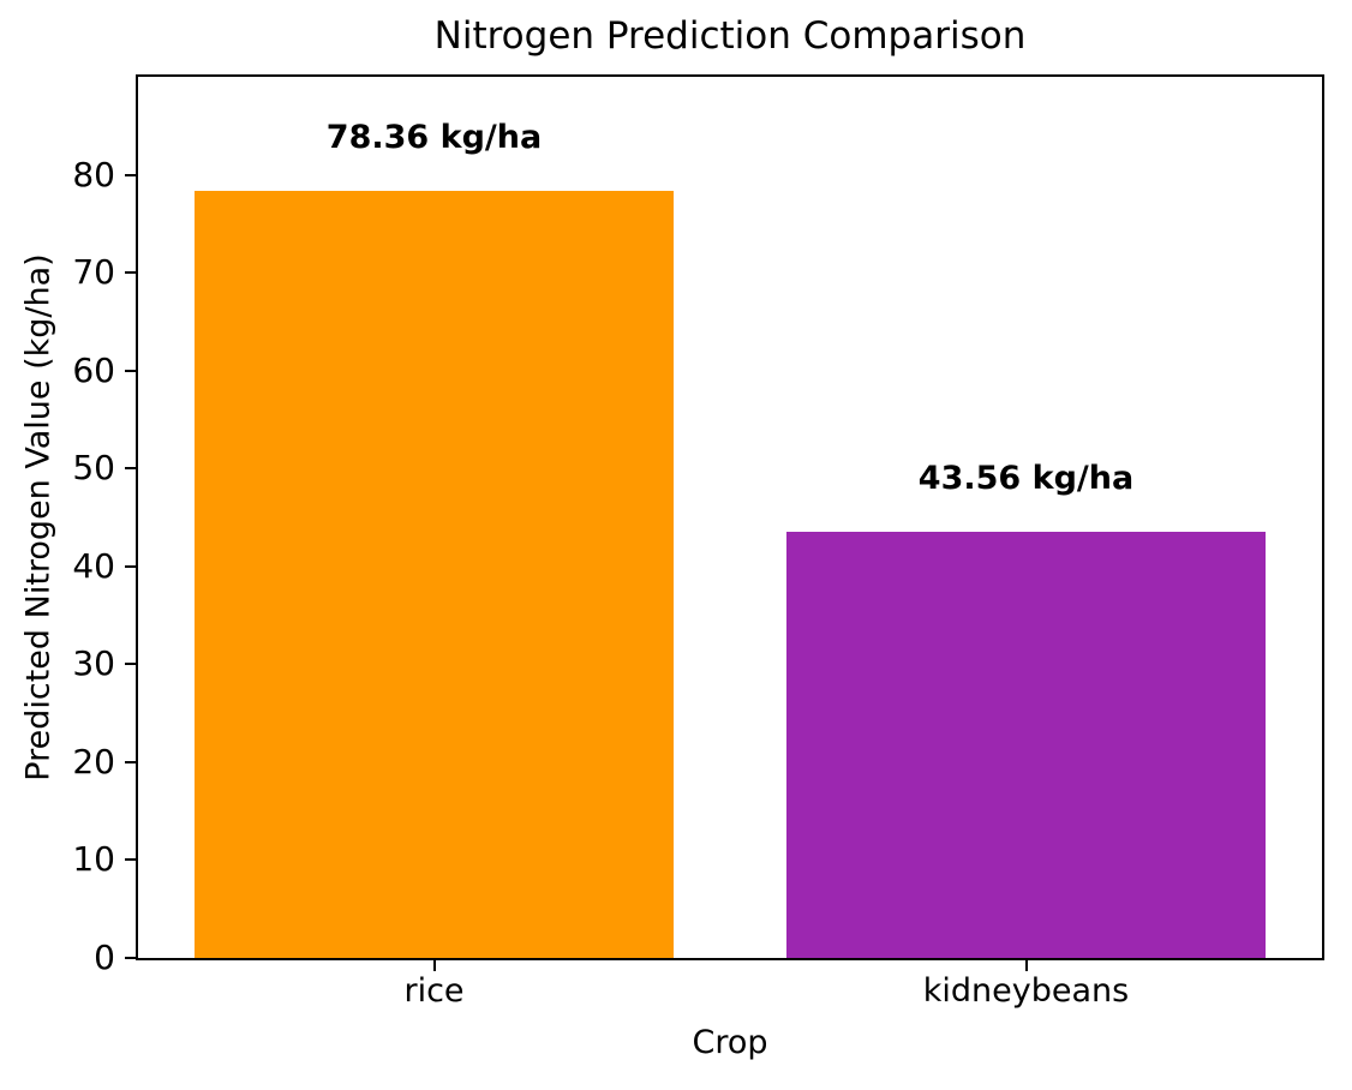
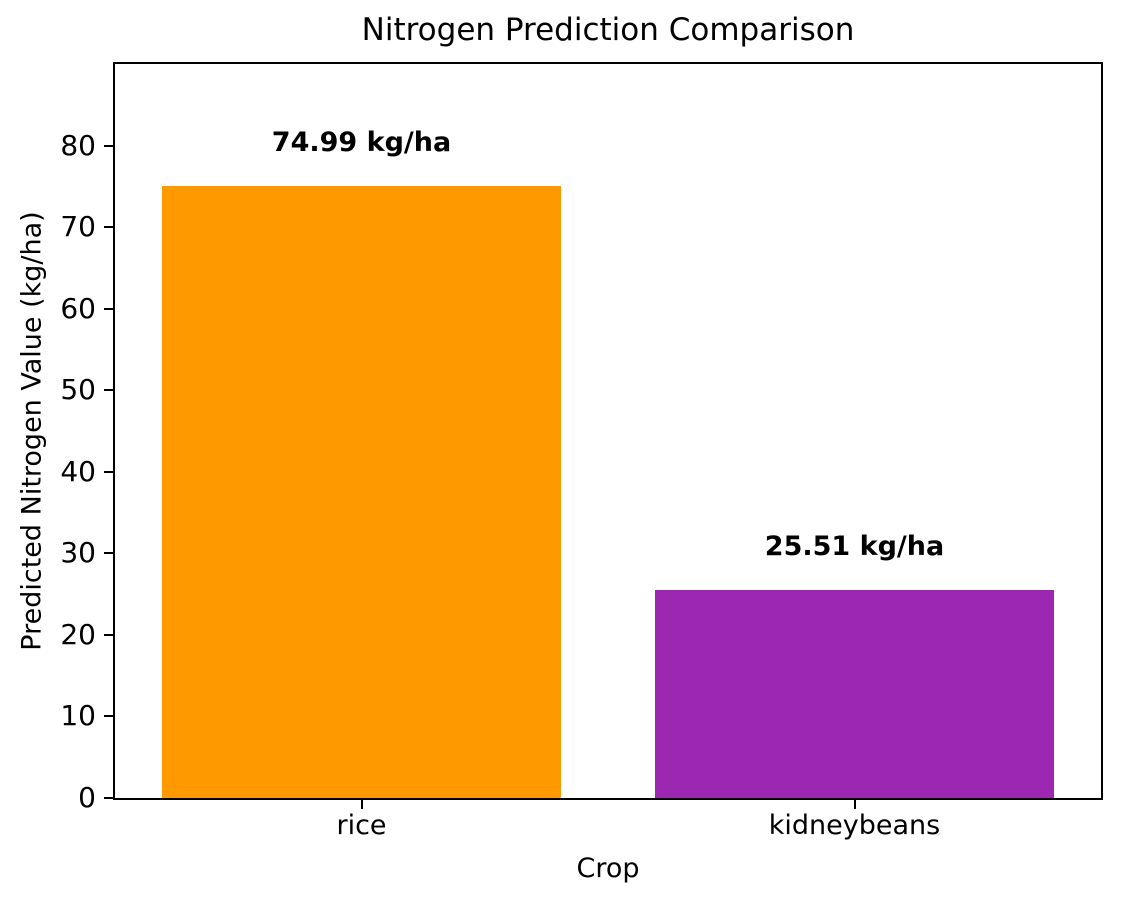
rice: 78.36 -> 74.99
kidneybeans: 43.56 -> 25.51
